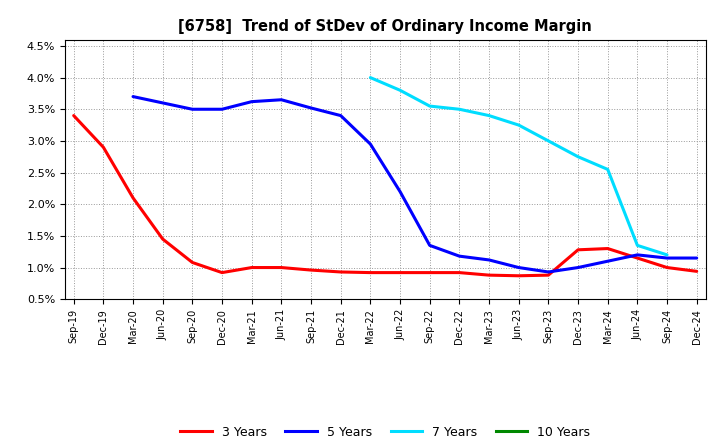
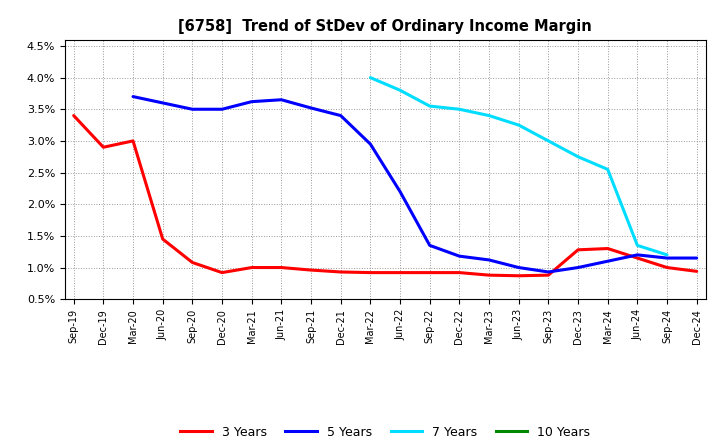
3 Years/Mar-20: 2.10% -> 3.00%
